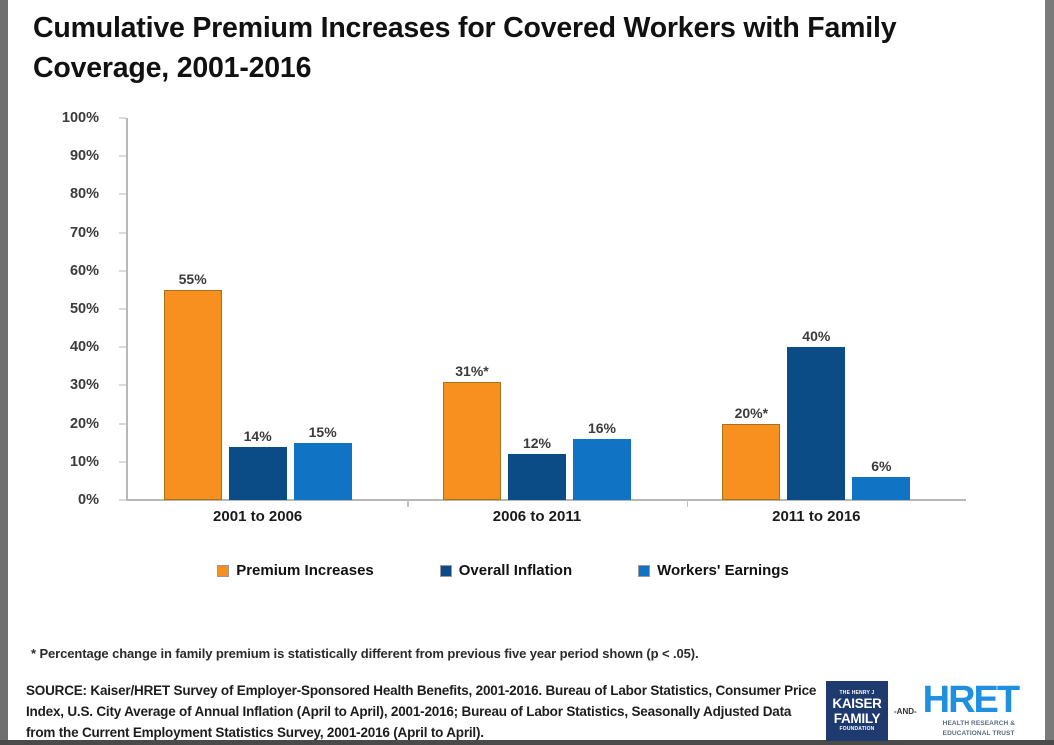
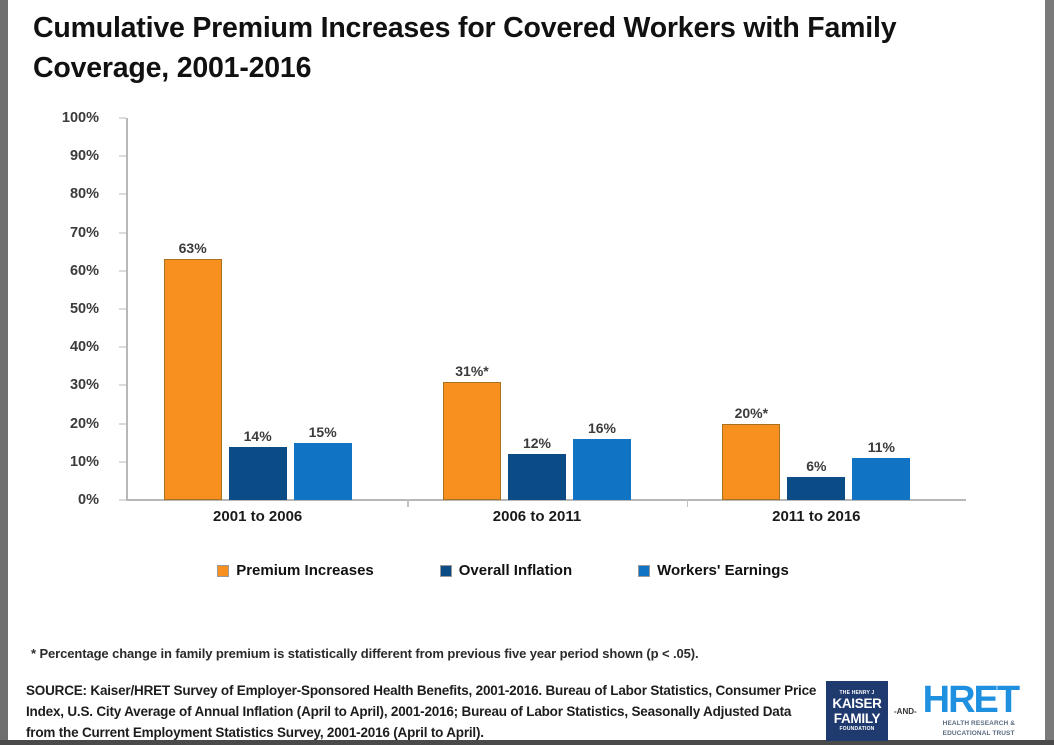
Premium Increases/2001 to 2006: 55% -> 63%
Overall Inflation/2011 to 2016: 40% -> 6%
Workers' Earnings/2011 to 2016: 6% -> 11%
